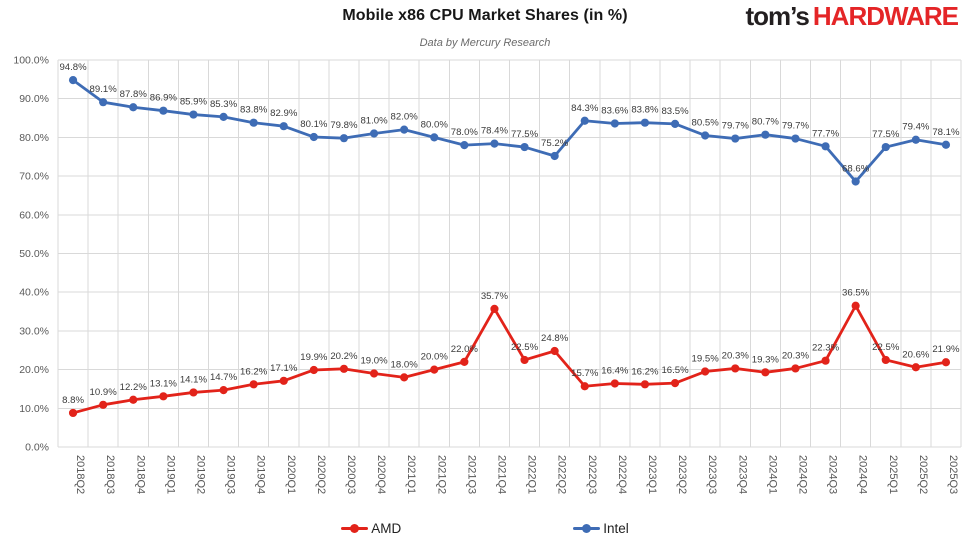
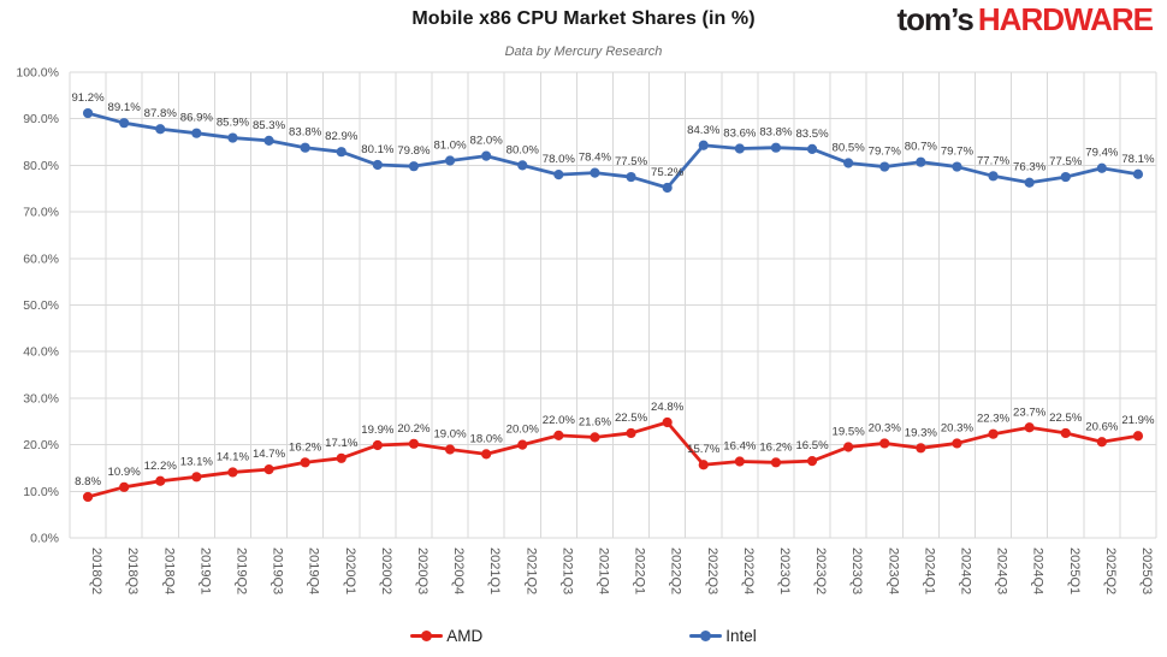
Intel/2018Q2: 94.8% -> 91.2%
AMD/2021Q4: 35.7% -> 21.6%
AMD/2024Q4: 36.5% -> 23.7%
Intel/2024Q4: 68.6% -> 76.3%
